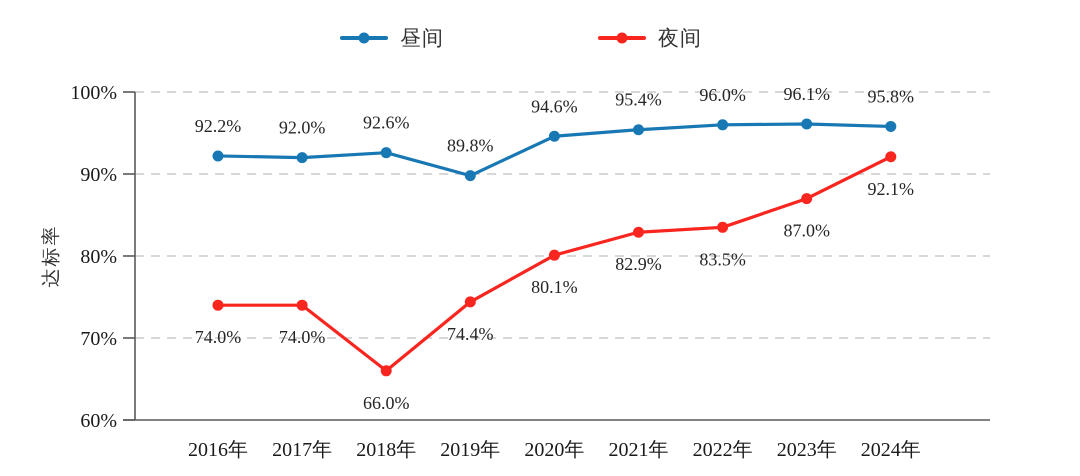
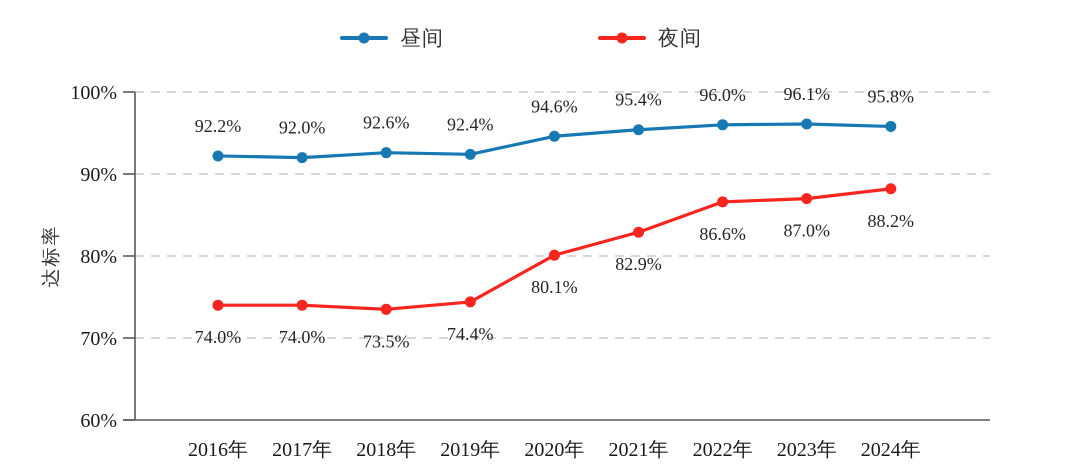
夜间/2018年: 66.0% -> 73.5%
昼间/2019年: 89.8% -> 92.4%
夜间/2022年: 83.5% -> 86.6%
夜间/2024年: 92.1% -> 88.2%
